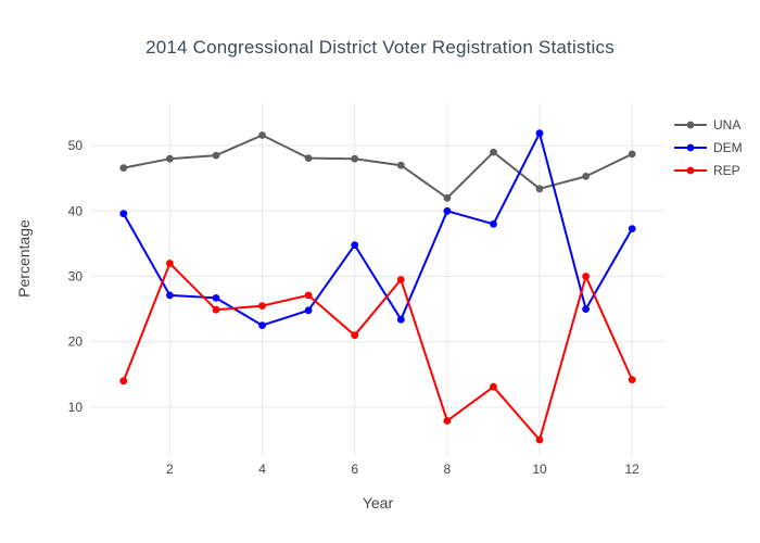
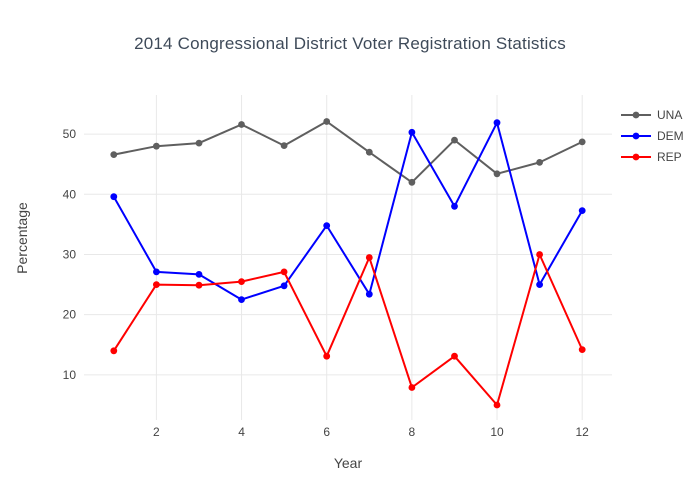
REP/2: 32 -> 25
UNA/6: 48 -> 52
REP/6: 21 -> 13
DEM/8: 40 -> 50
